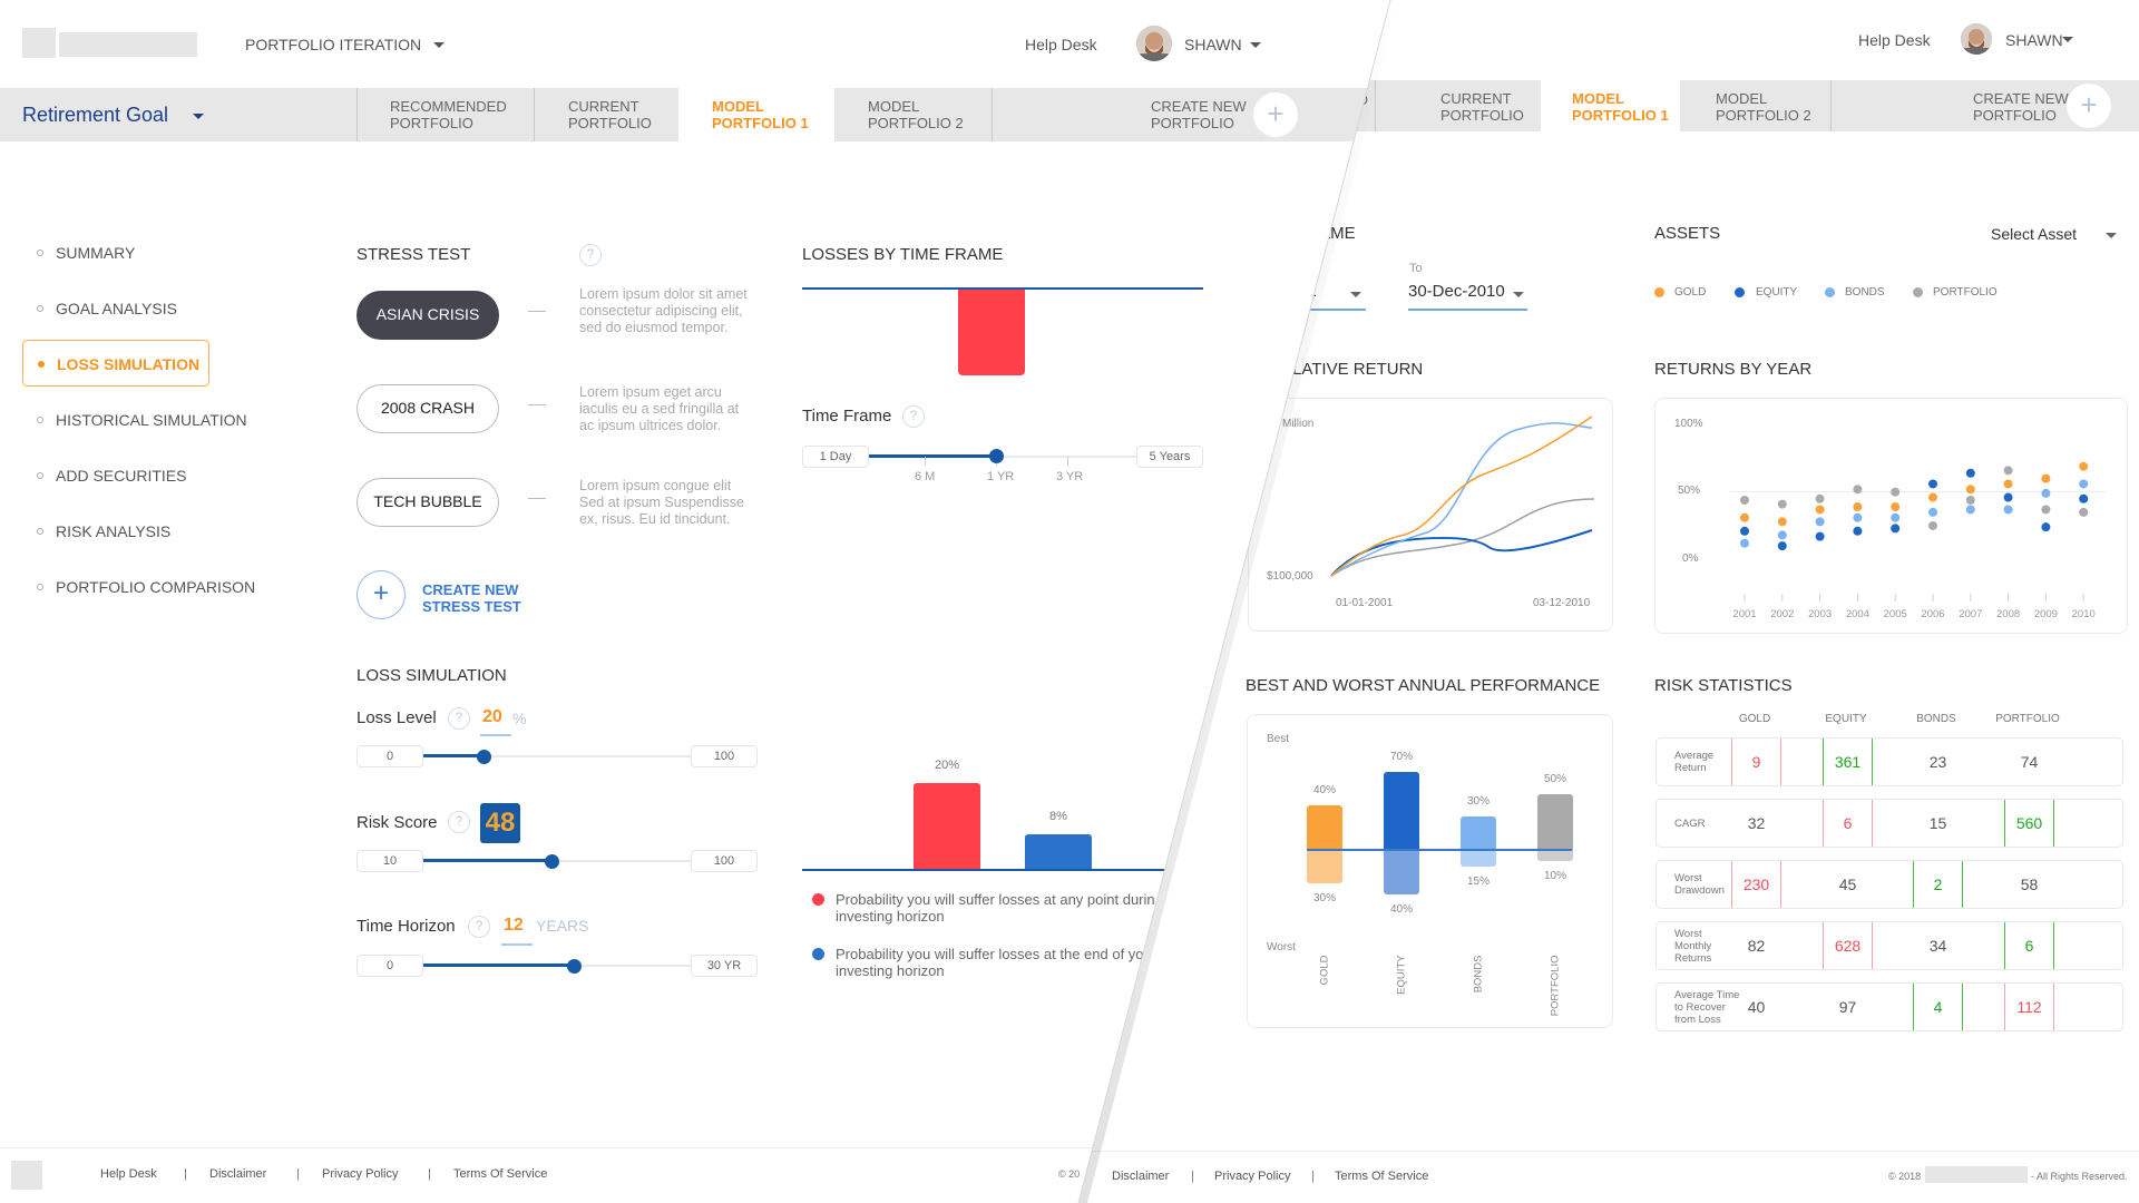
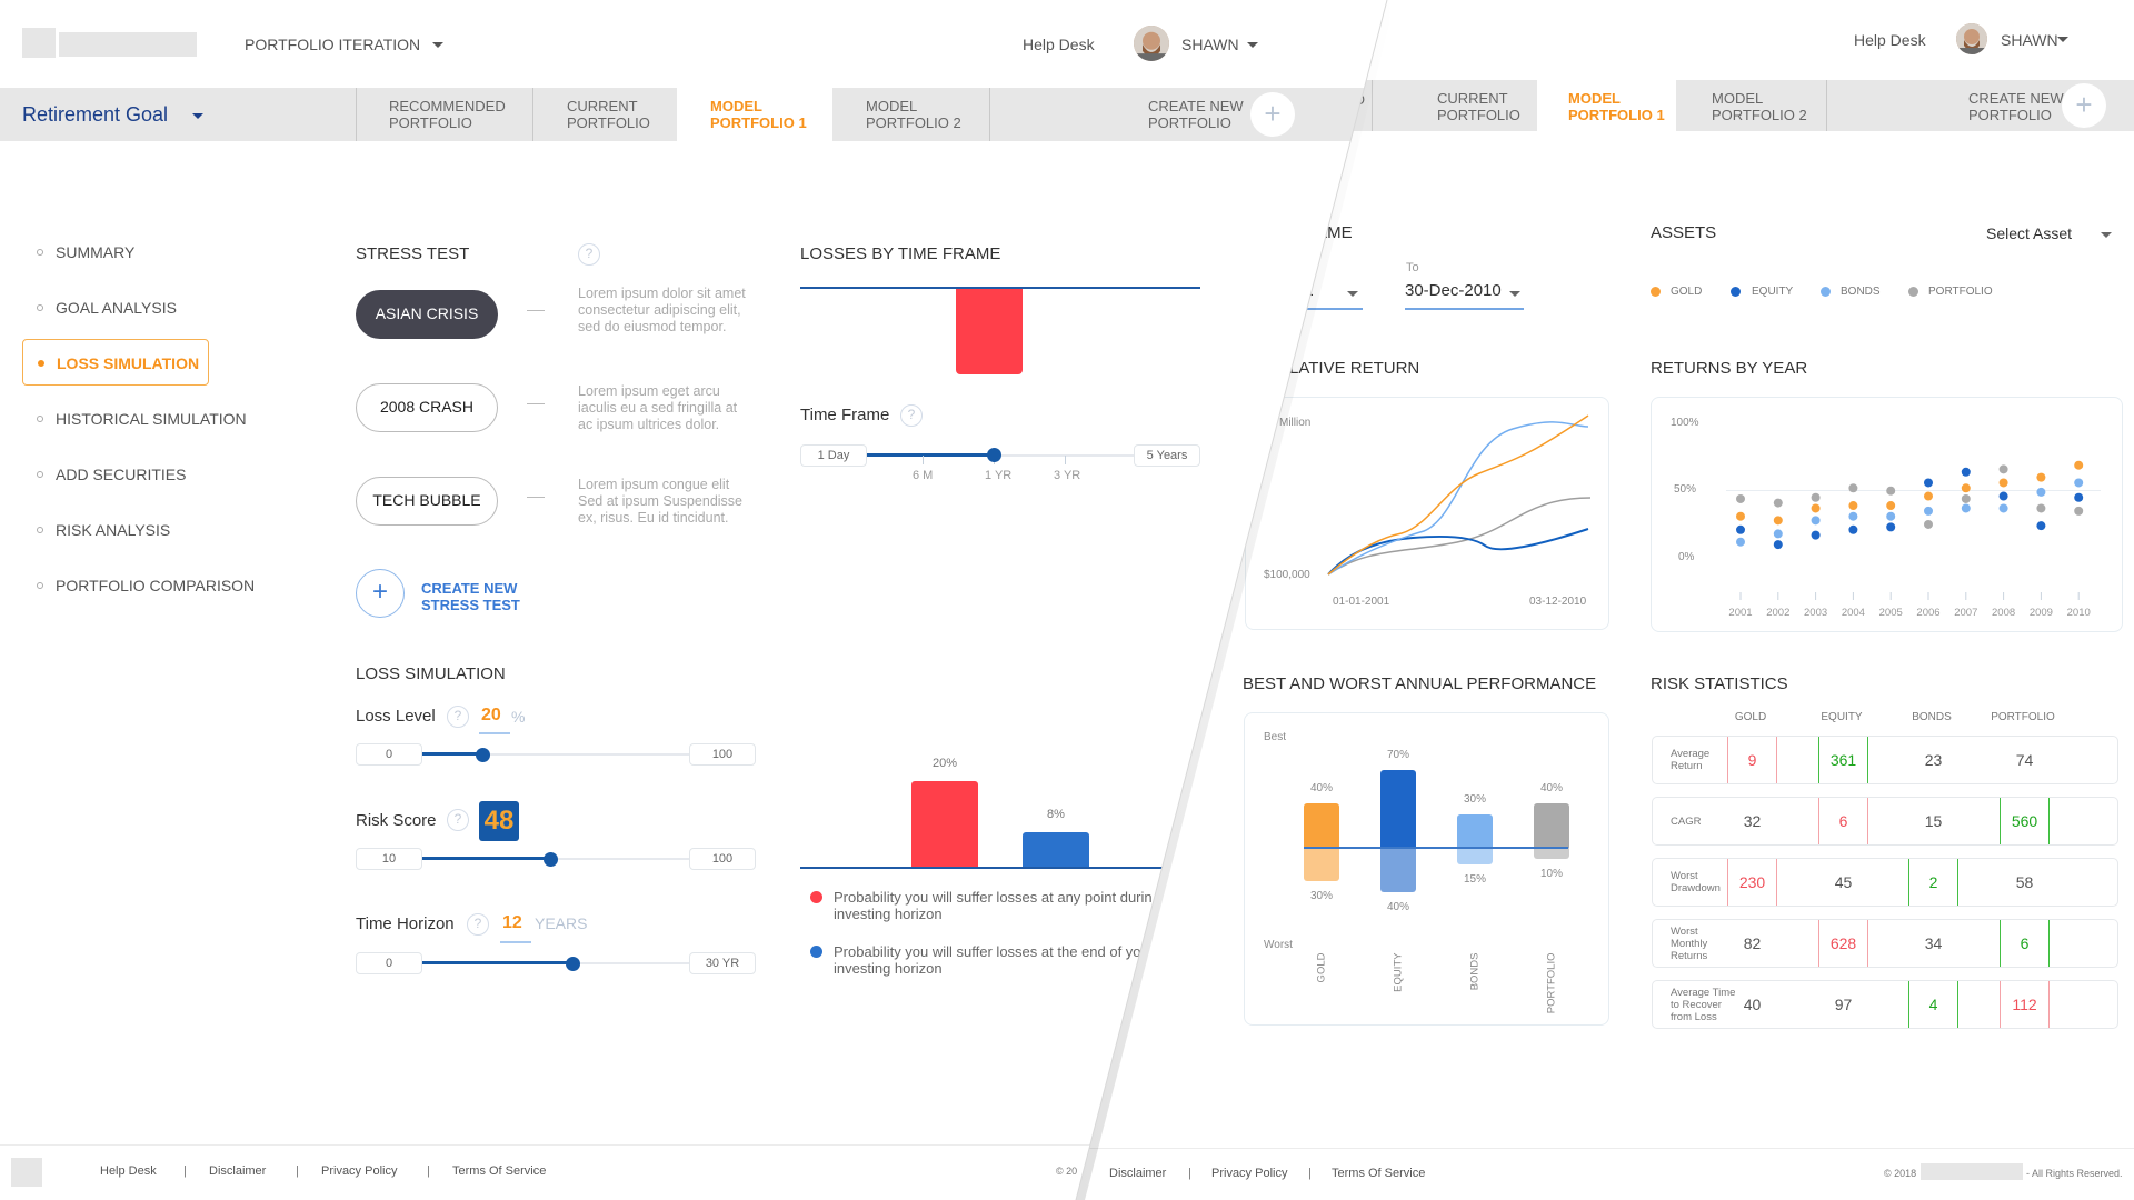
BEST AND WORST ANNUAL PERFORMANCE/Best/PORTFOLIO: 50% -> 40%
